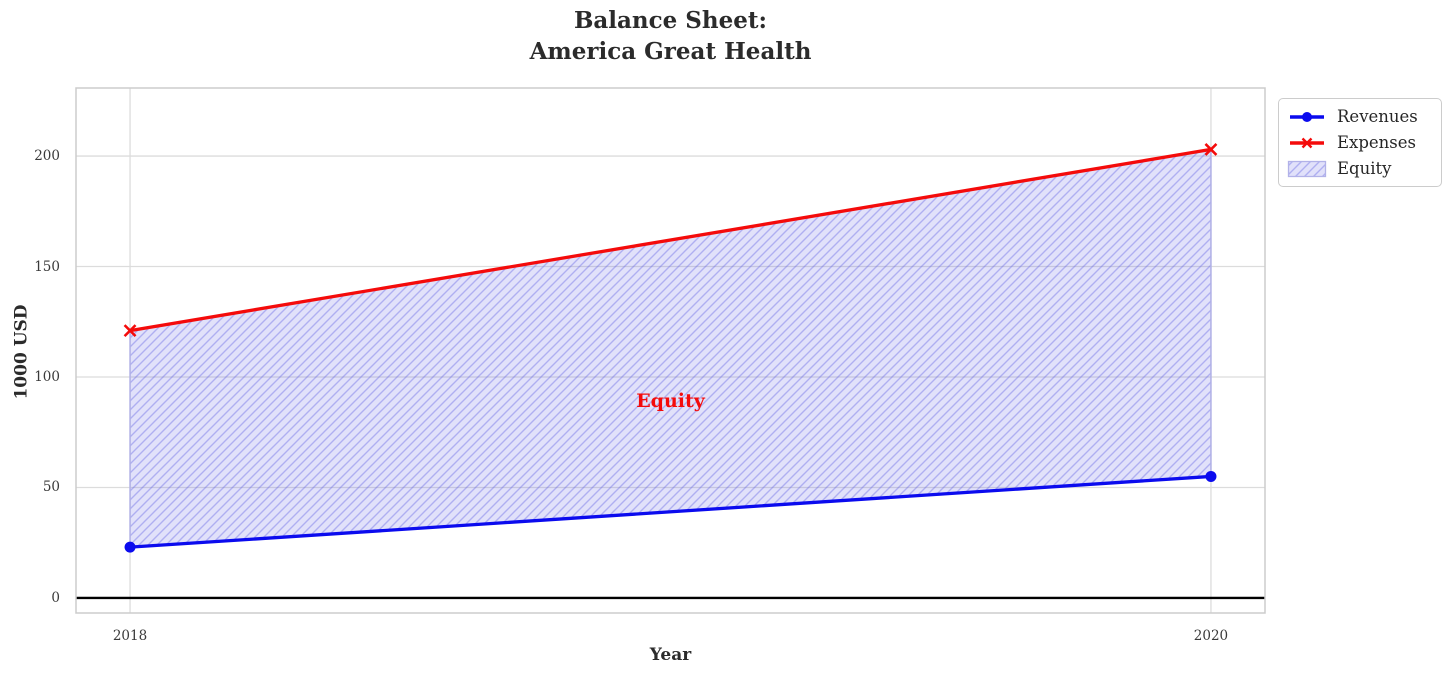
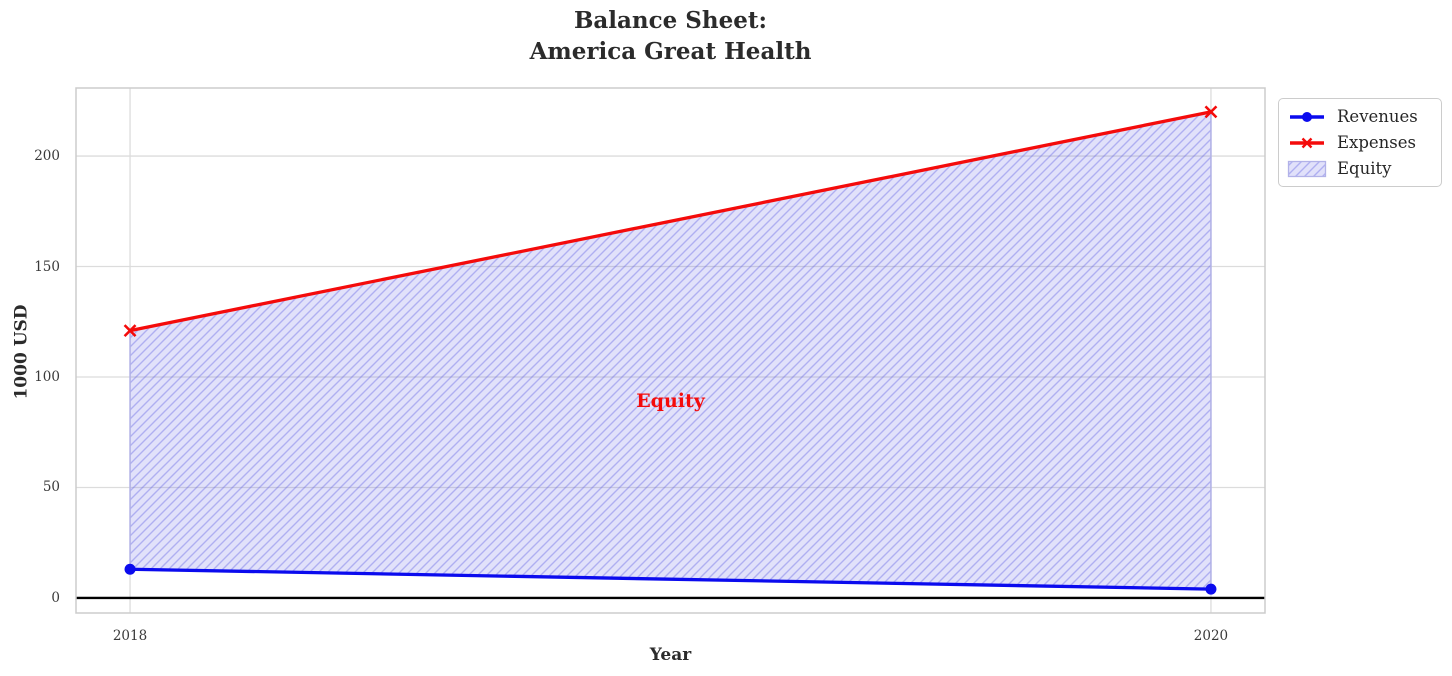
Revenues/2018: 23 -> 13
Revenues/2020: 55 -> 4
Expenses/2020: 203 -> 220
